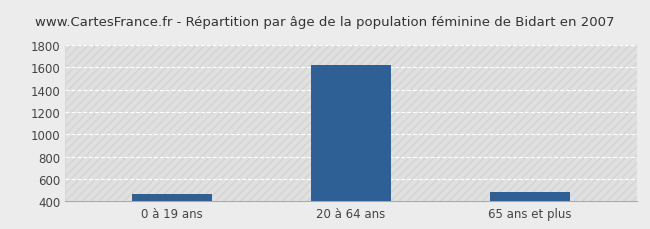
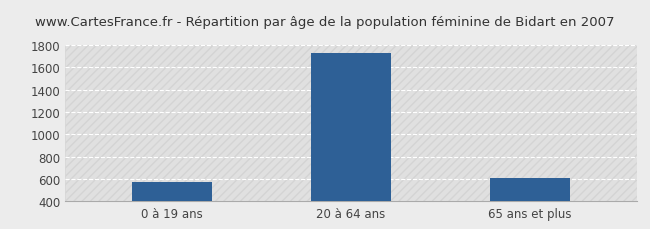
0 à 19 ans: 470 -> 570
20 à 64 ans: 1620 -> 1730
65 ans et plus: 480 -> 610
